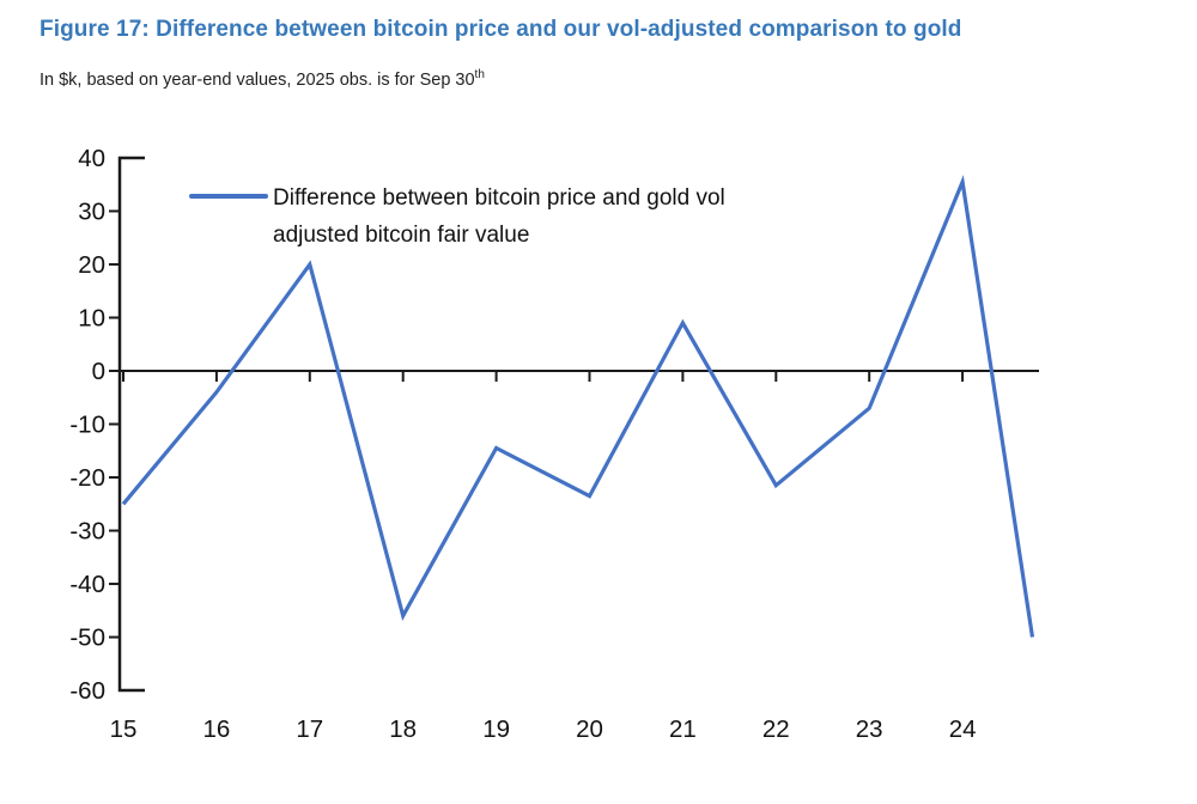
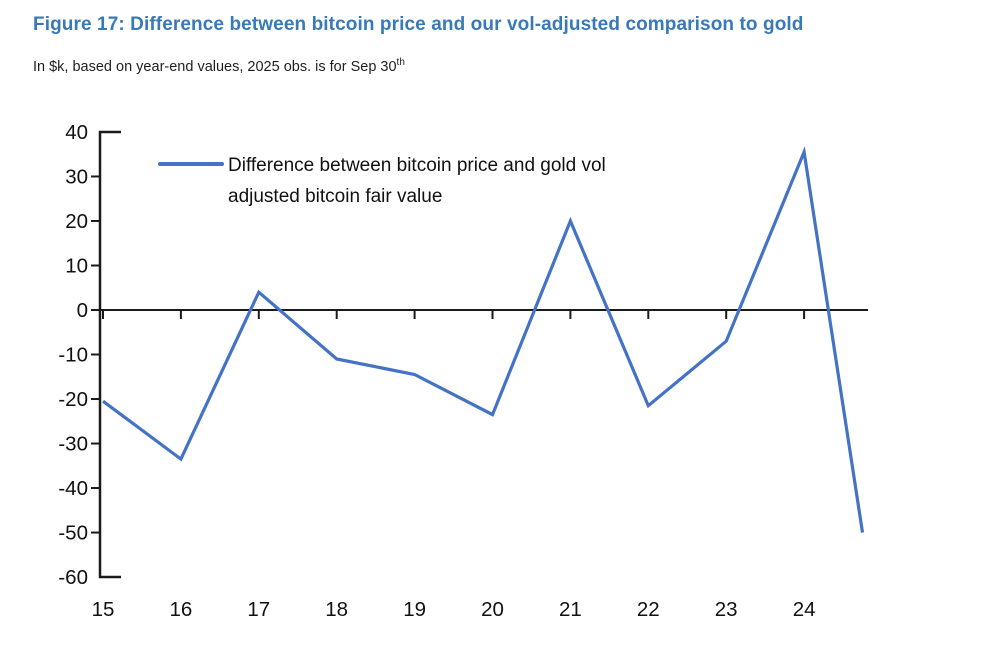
15: -25 -> -20
16: -4 -> -34
17: 20 -> 4
18: -46 -> -11
21: 9 -> 20
